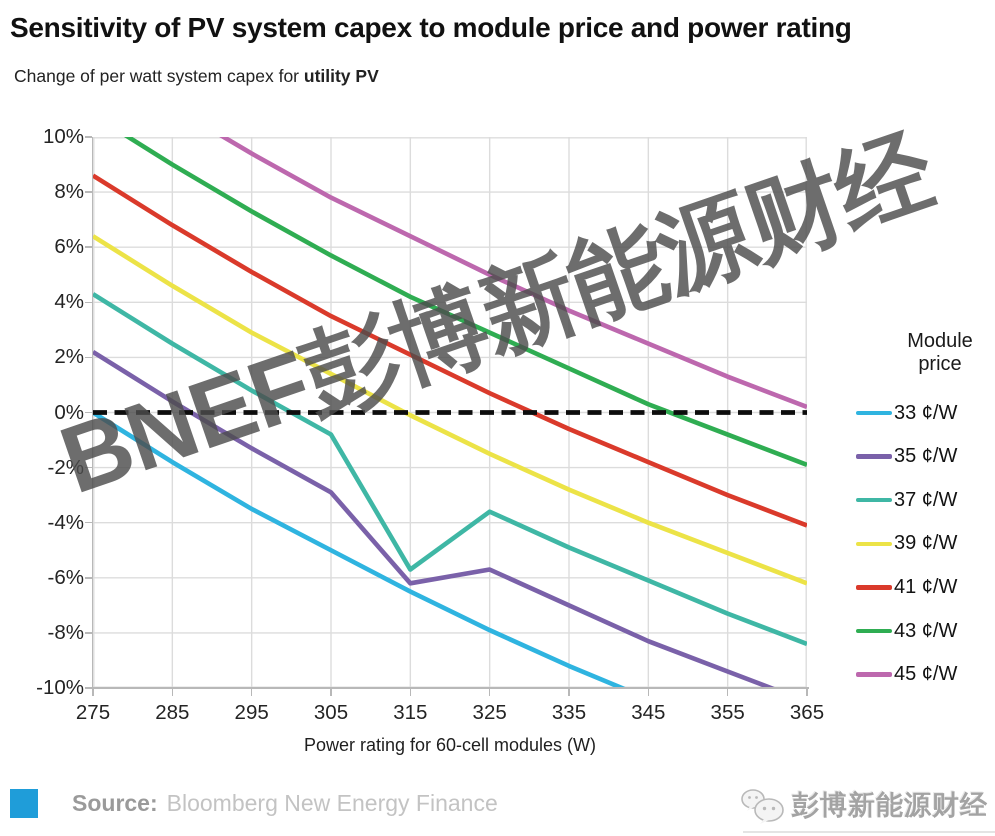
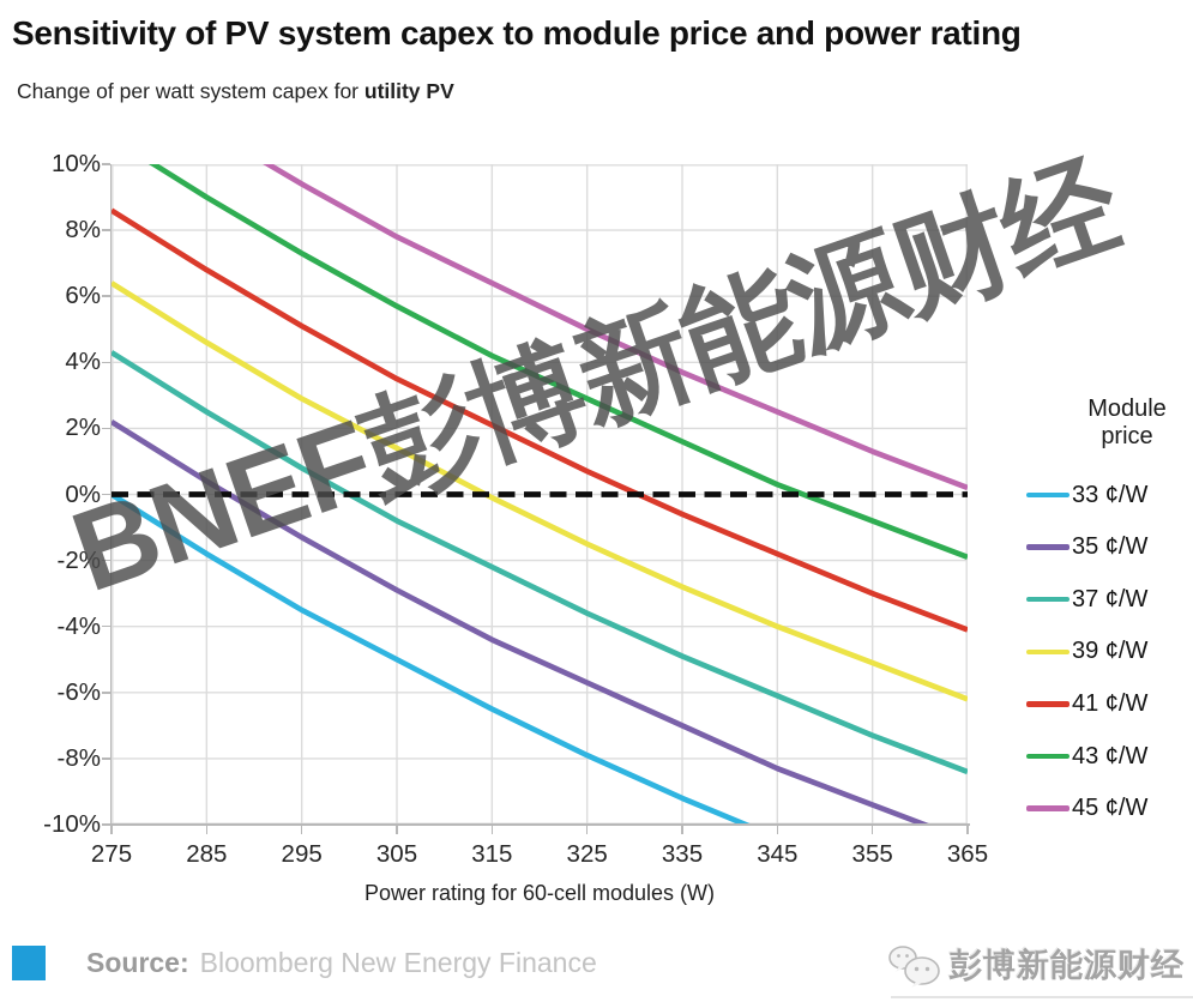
35 ¢/W/315: -6.2% -> -4.4%
37 ¢/W/315: -5.7% -> -2.2%
